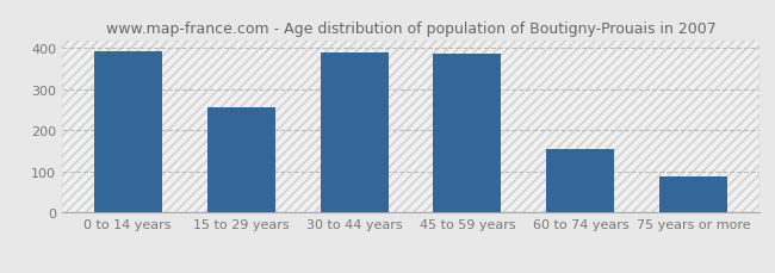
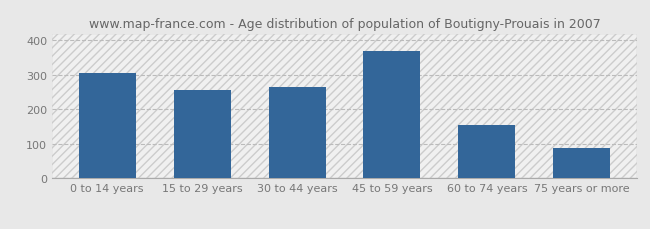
0 to 14 years: 392 -> 305
30 to 44 years: 390 -> 265
45 to 59 years: 388 -> 370
